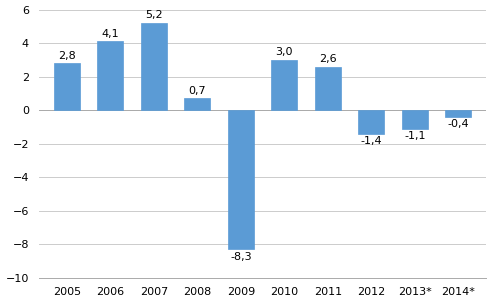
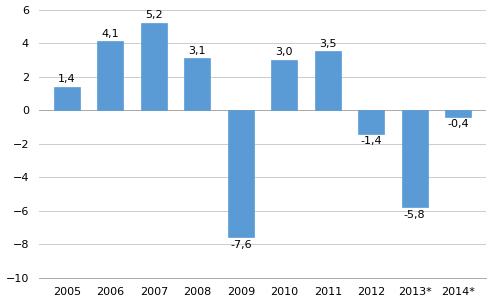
2005: 2,8 -> 1,4
2008: 0,7 -> 3,1
2009: -8,3 -> -7,6
2011: 2,6 -> 3,5
2013*: -1,1 -> -5,8
